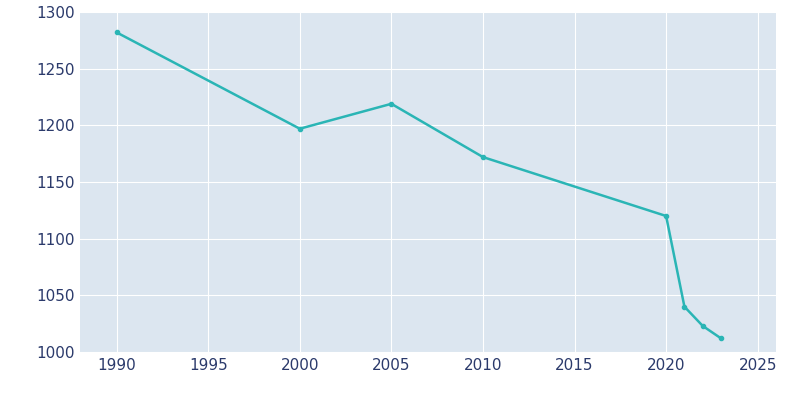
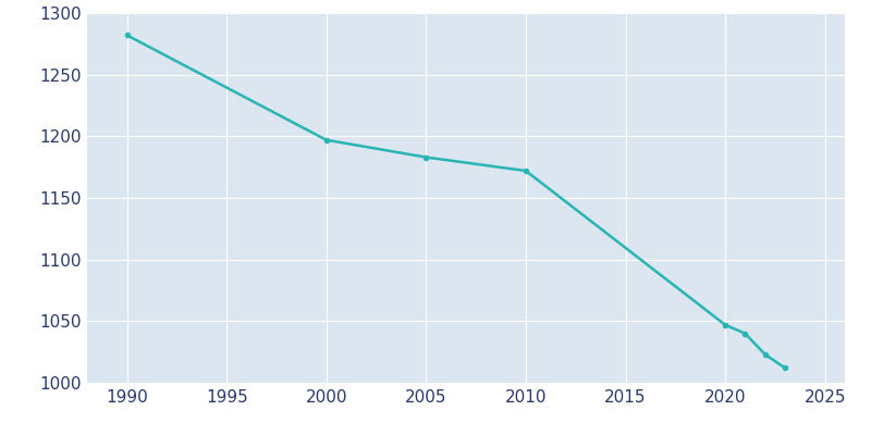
2005: 1219 -> 1183
2020: 1120 -> 1047
